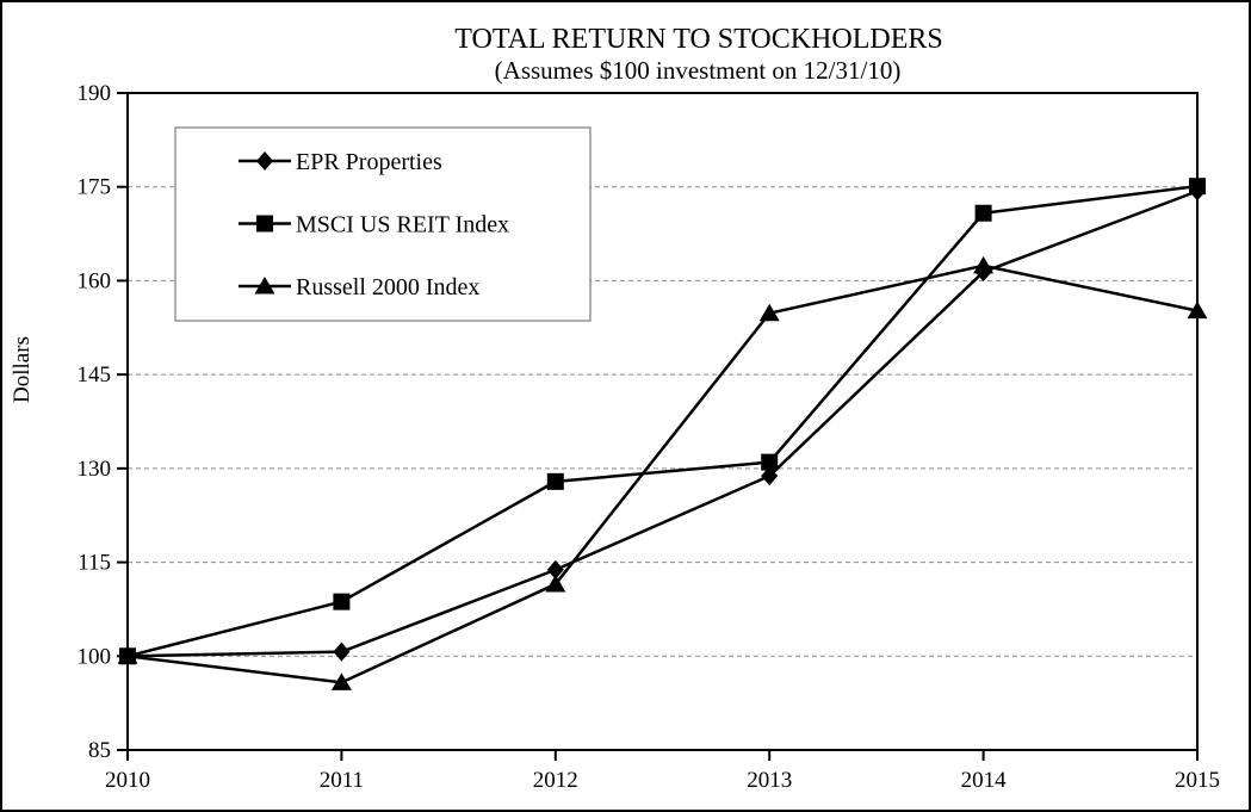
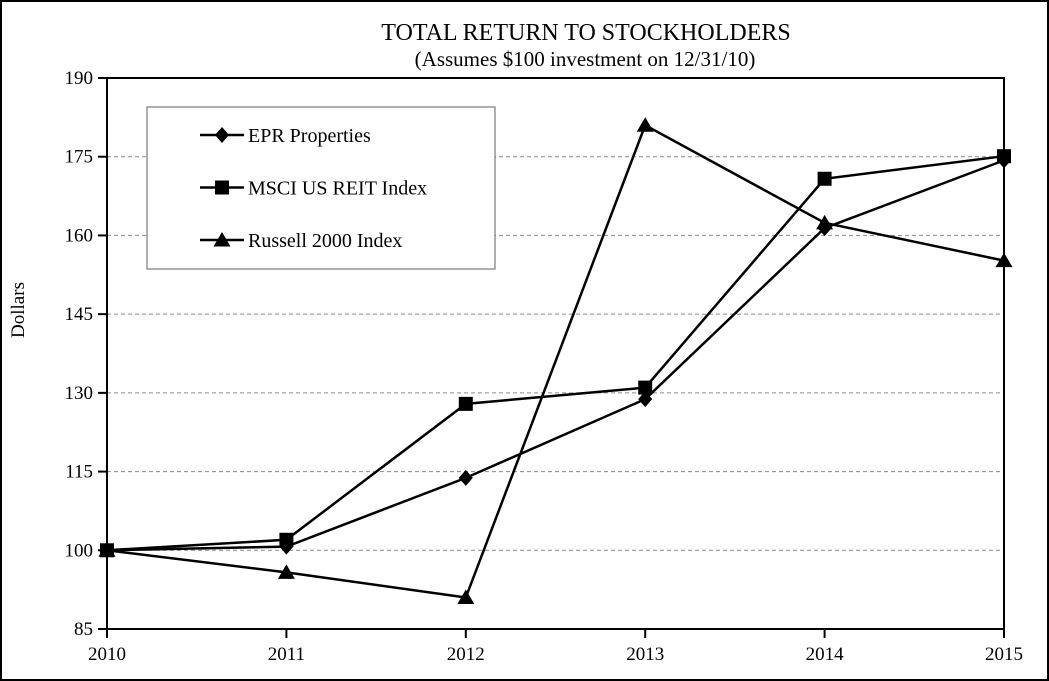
MSCI US REIT Index/2011: 109 -> 102
Russell 2000 Index/2012: 112 -> 91
Russell 2000 Index/2013: 155 -> 181
